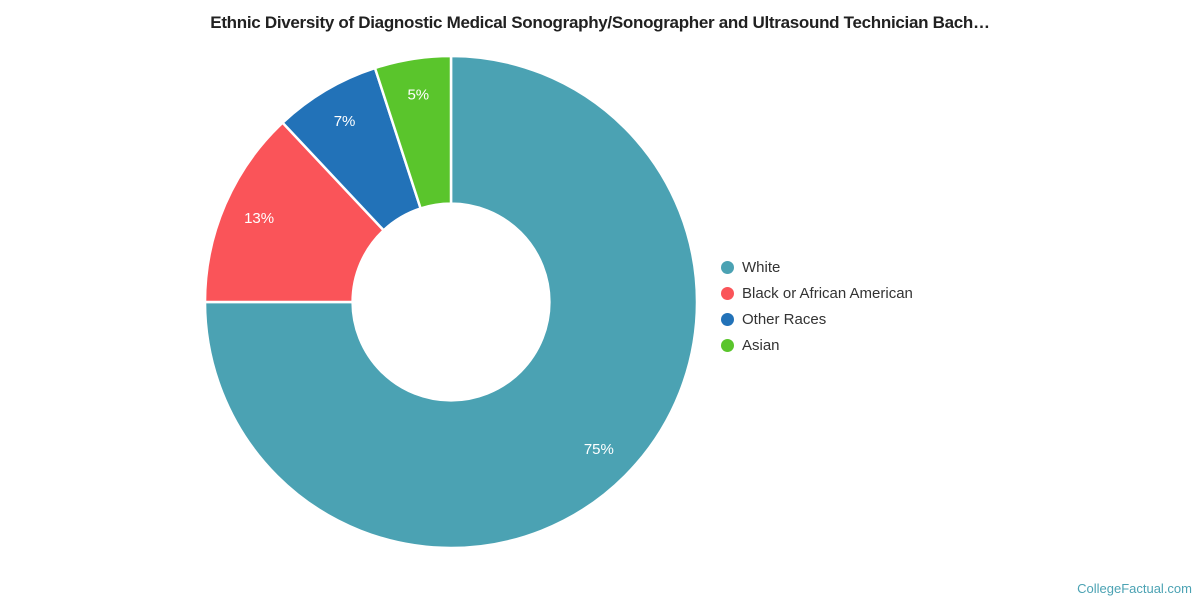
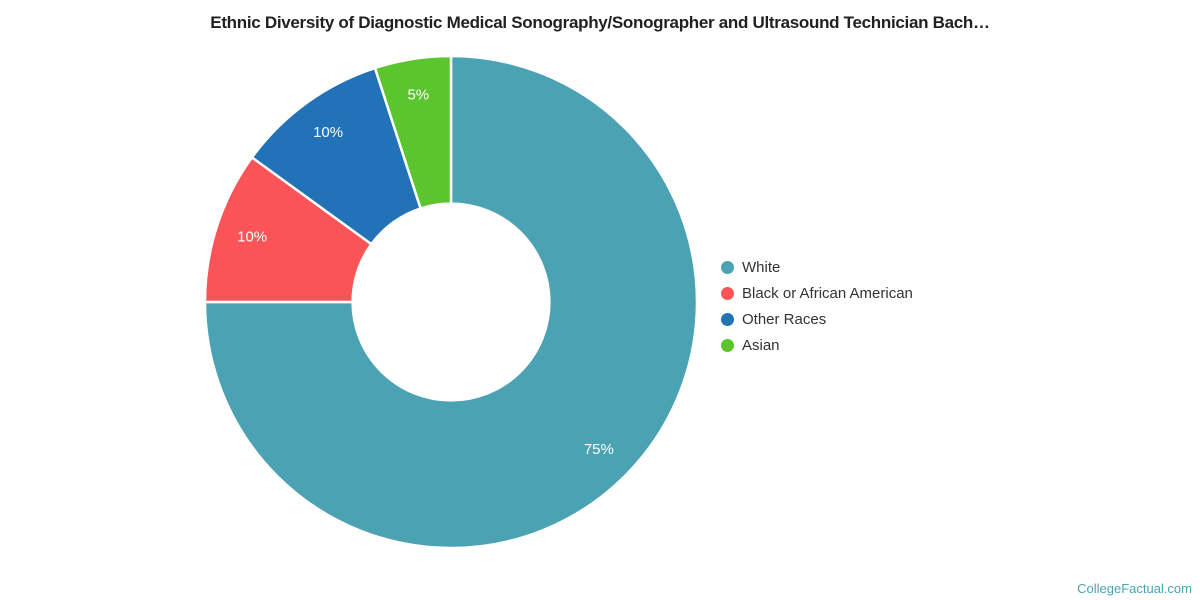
Black or African American: 13% -> 10%
Other Races: 7% -> 10%
